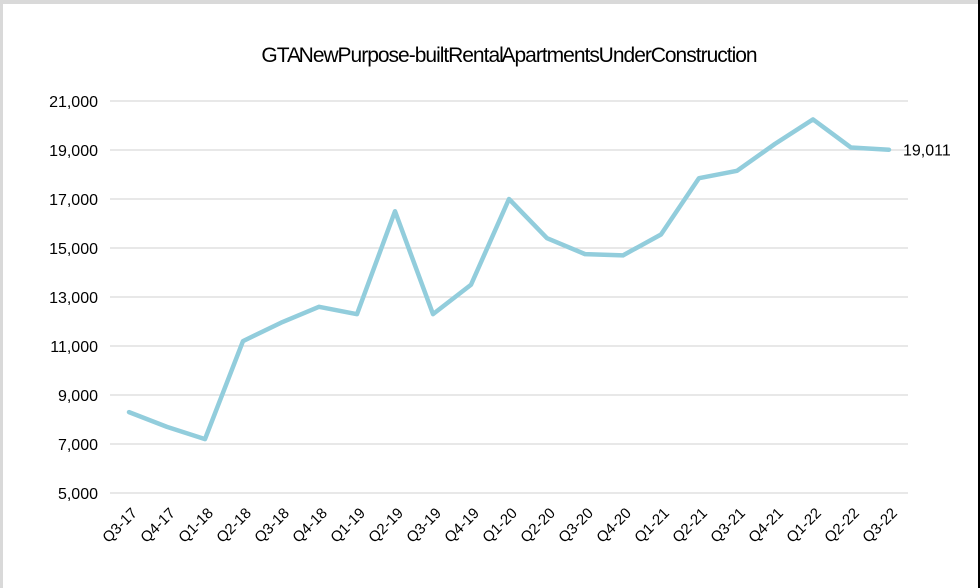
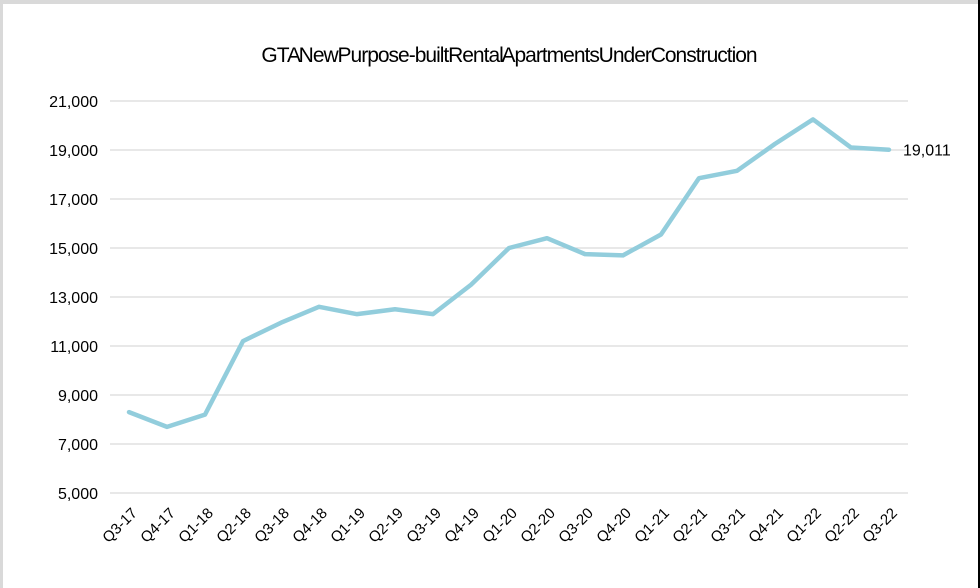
Q1-18: 7200 -> 8200
Q2-19: 16500 -> 12500
Q1-20: 17000 -> 15000
